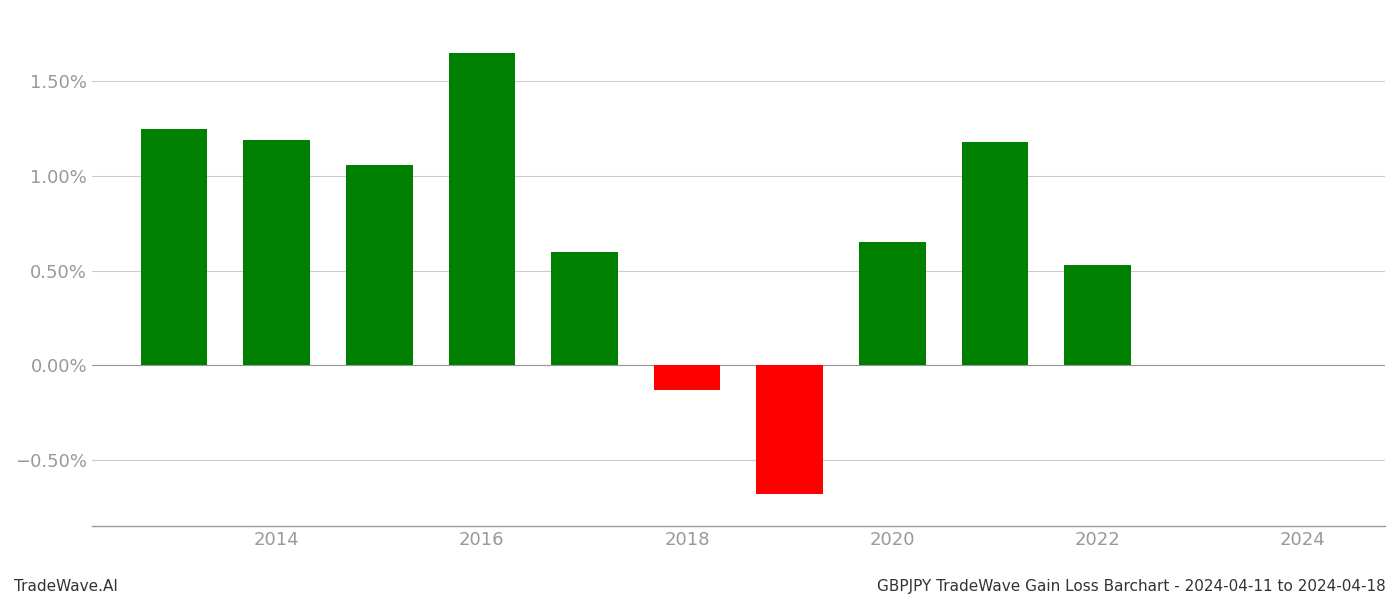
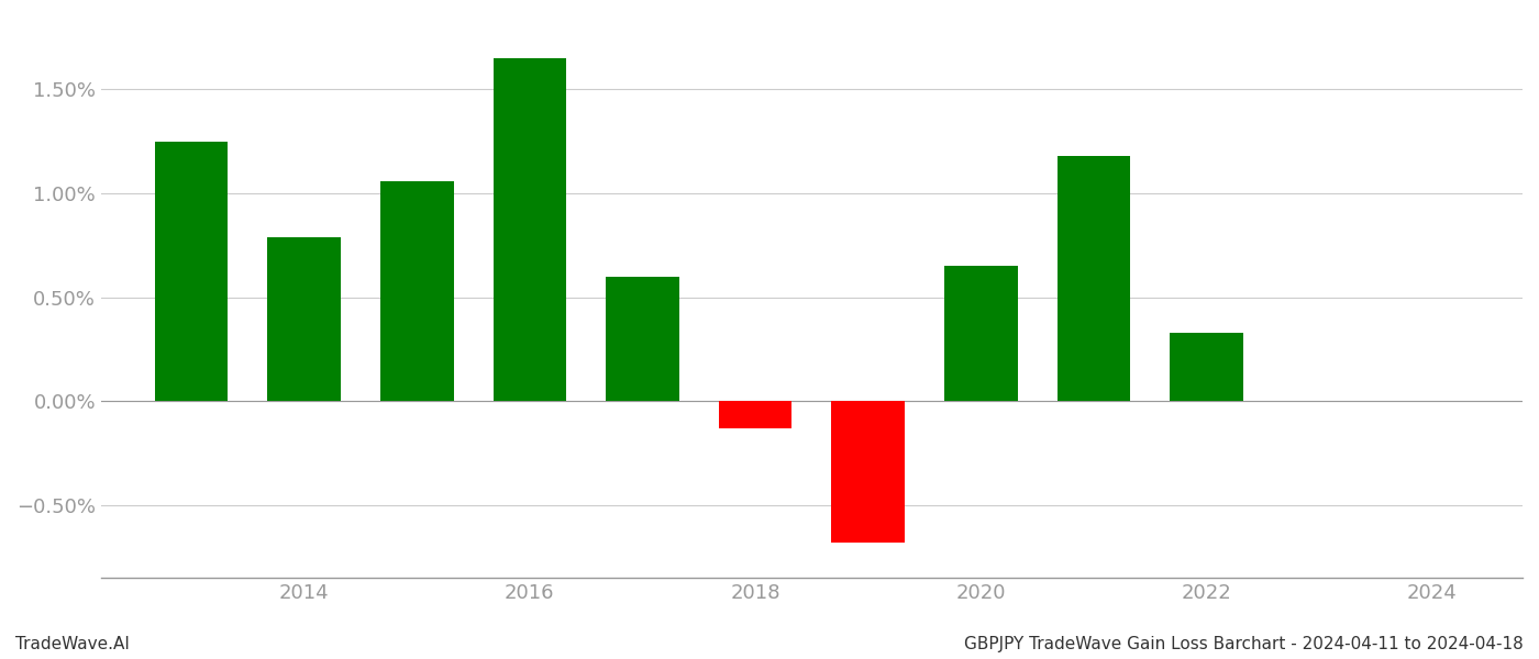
2014: 1.19% -> 0.79%
2022: 0.53% -> 0.33%
